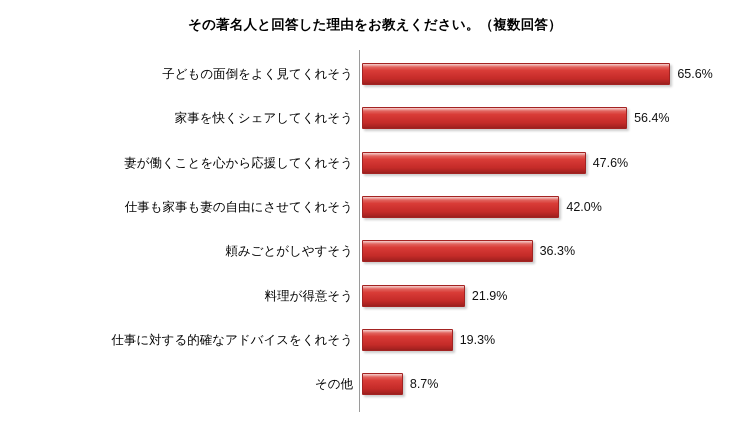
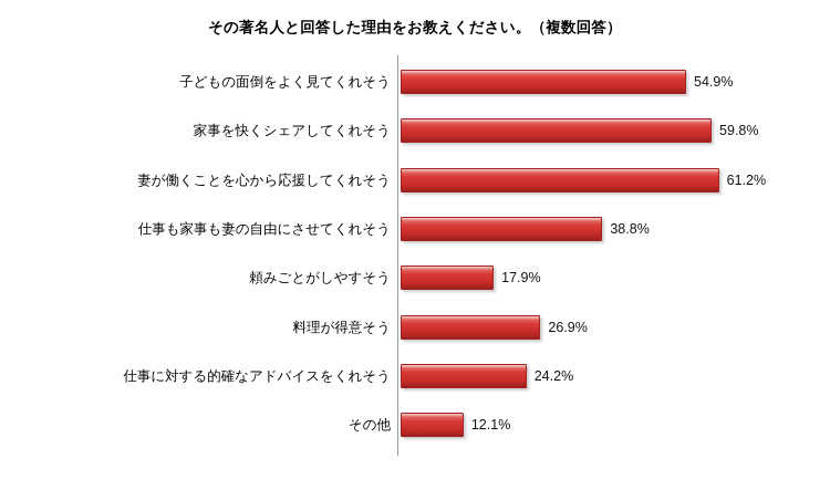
子どもの面倒をよく見てくれそう: 65.6% -> 54.9%
家事を快くシェアしてくれそう: 56.4% -> 59.8%
妻が働くことを心から応援してくれそう: 47.6% -> 61.2%
仕事も家事も妻の自由にさせてくれそう: 42.0% -> 38.8%
頼みごとがしやすそう: 36.3% -> 17.9%
料理が得意そう: 21.9% -> 26.9%
仕事に対する的確なアドバイスをくれそう: 19.3% -> 24.2%
その他: 8.7% -> 12.1%
